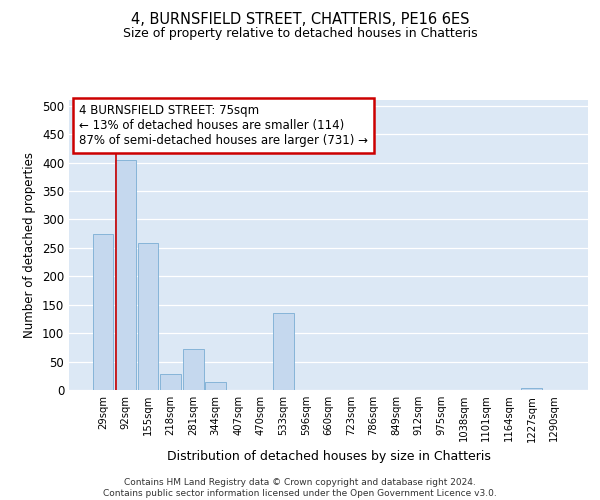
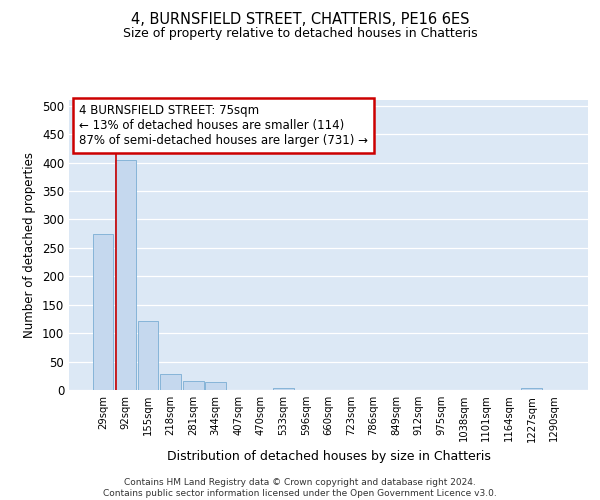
155sqm: 258 -> 122
281sqm: 72 -> 16
533sqm: 136 -> 3
